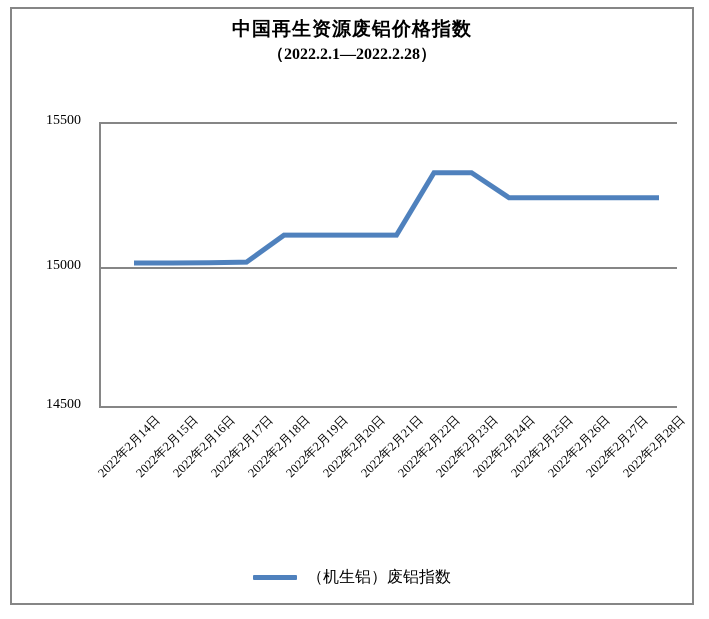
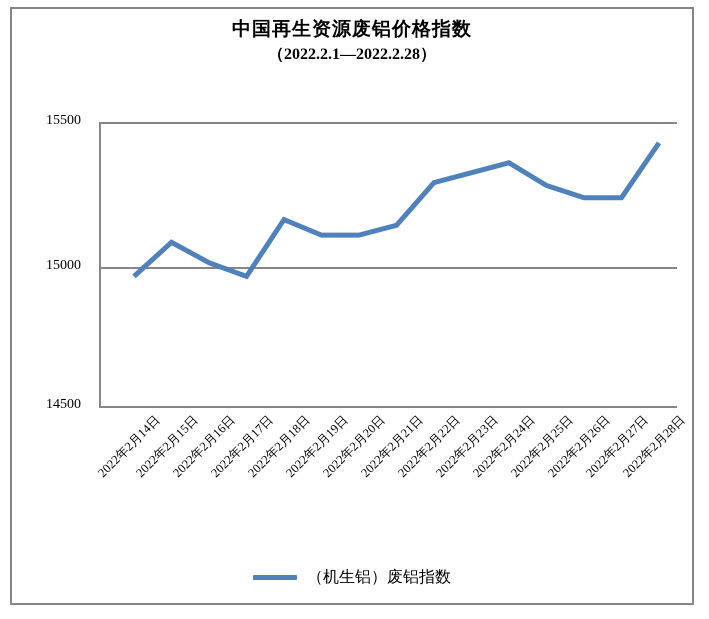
2022年2月14日: 15010 -> 14960
2022年2月15日: 15010 -> 15080
2022年2月17日: 15010 -> 14960
2022年2月18日: 15100 -> 15160
2022年2月21日: 15100 -> 15140
2022年2月22日: 15320 -> 15290
2022年2月24日: 15240 -> 15360
2022年2月25日: 15240 -> 15280
2022年2月28日: 15240 -> 15430
